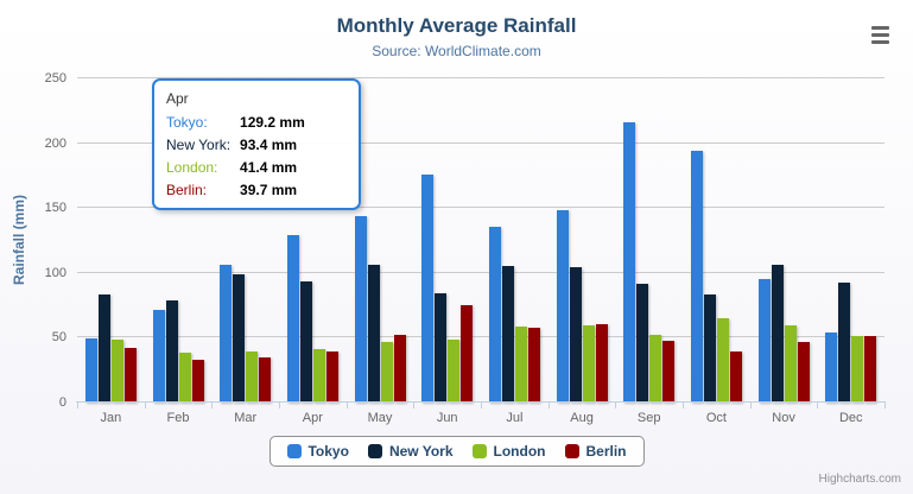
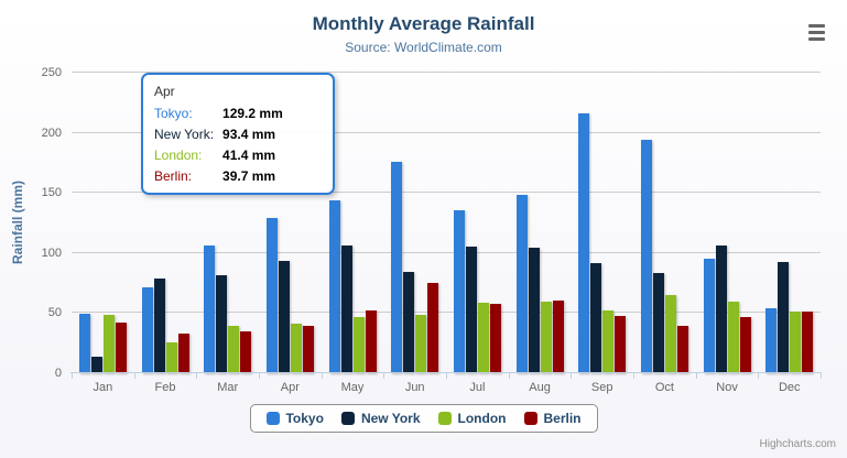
New York/Jan: 84 -> 14
London/Feb: 39 -> 26
New York/Mar: 98 -> 82
